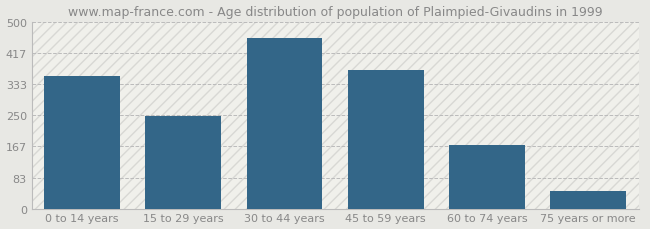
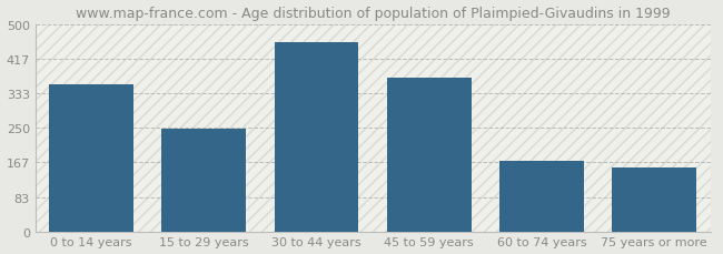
75 years or more: 48 -> 155
